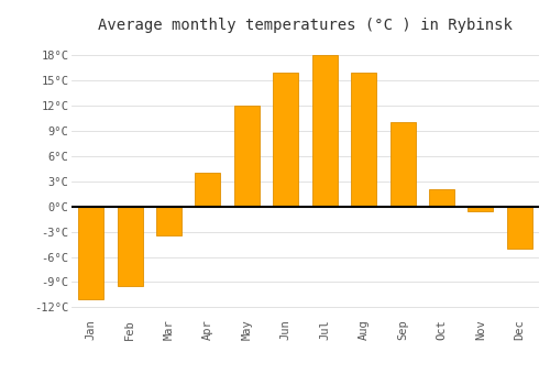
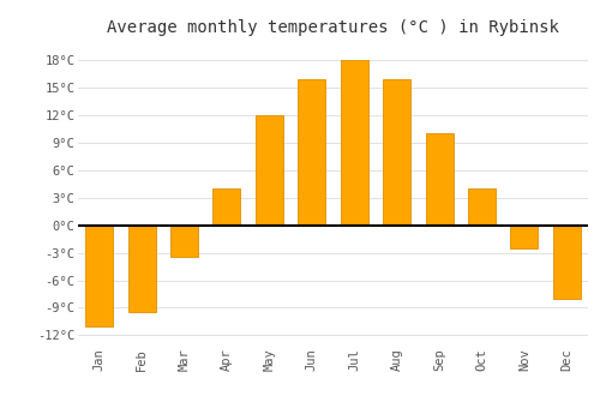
Oct: 2.0°C -> 4.0°C
Nov: -0.6°C -> -2.5°C
Dec: -5.0°C -> -8.0°C
